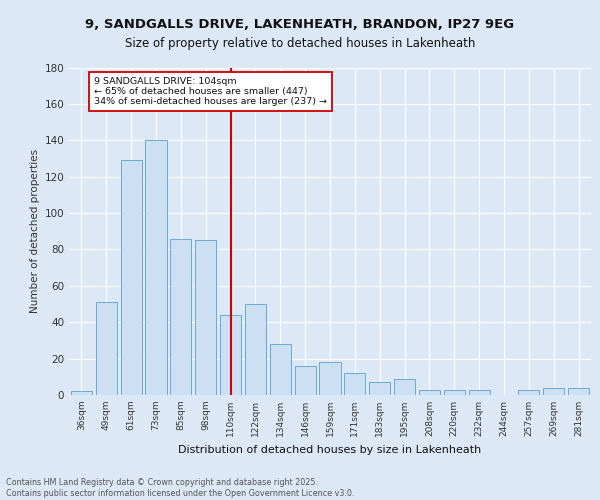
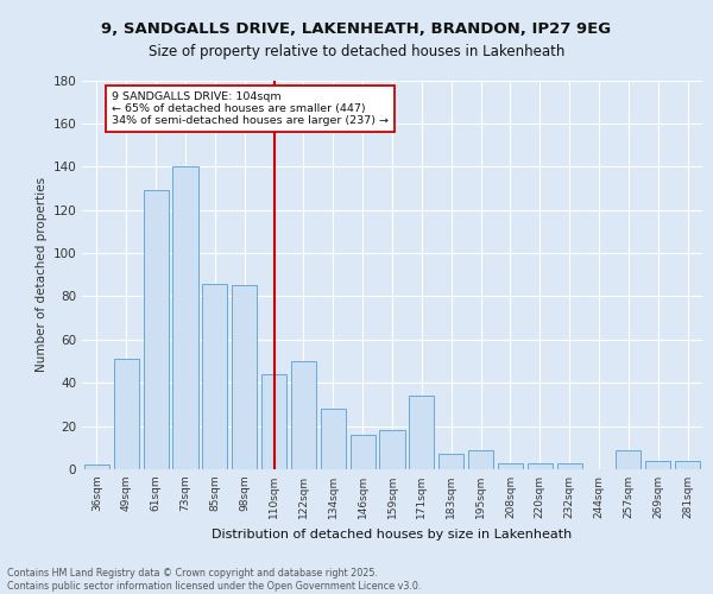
171sqm: 12 -> 34
257sqm: 3 -> 9
